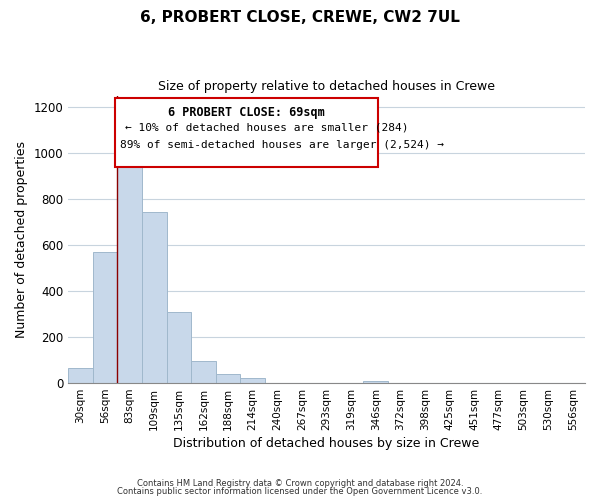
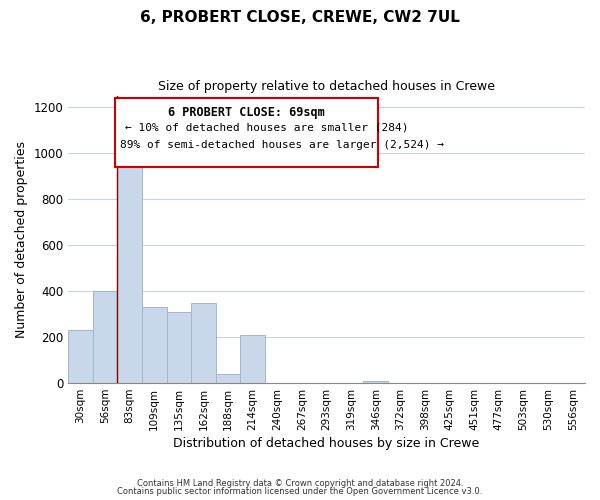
30sqm: 65 -> 230
56sqm: 570 -> 400
109sqm: 745 -> 330
162sqm: 95 -> 350
214sqm: 20 -> 210
